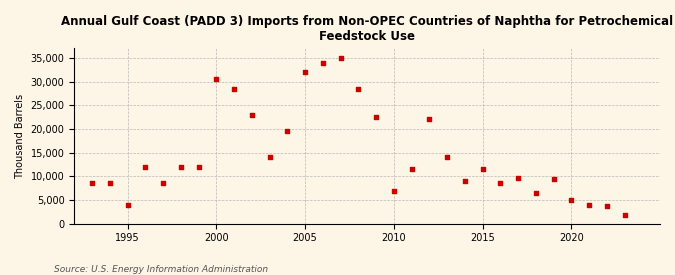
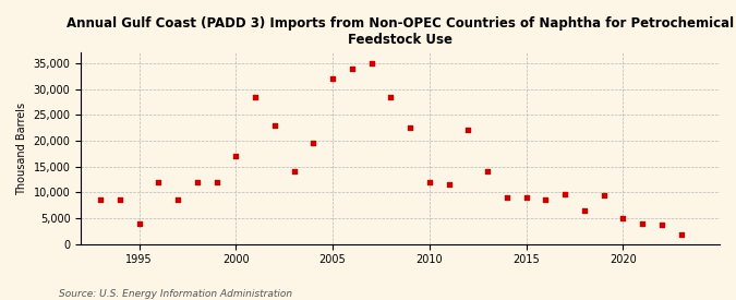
2000: 30,500 -> 17,000
2010: 7,000 -> 12,000
2015: 11,500 -> 9,000
